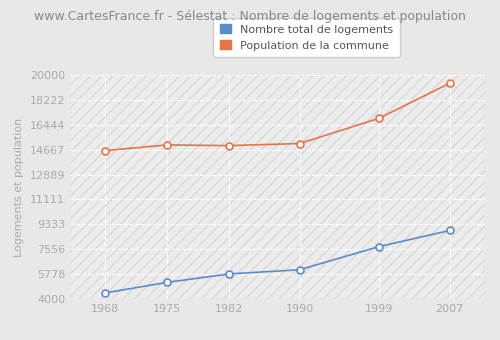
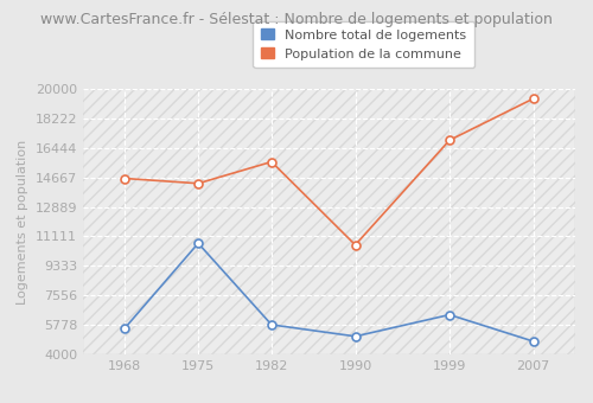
Nombre total de logements/1968: 4400 -> 5600
Nombre total de logements/1975: 5200 -> 10700
Population de la commune/1975: 15000 -> 14300
Population de la commune/1982: 15000 -> 15600
Nombre total de logements/1990: 6100 -> 5100
Population de la commune/1990: 15100 -> 10600
Nombre total de logements/1999: 7800 -> 6400
Nombre total de logements/2007: 8900 -> 4800
